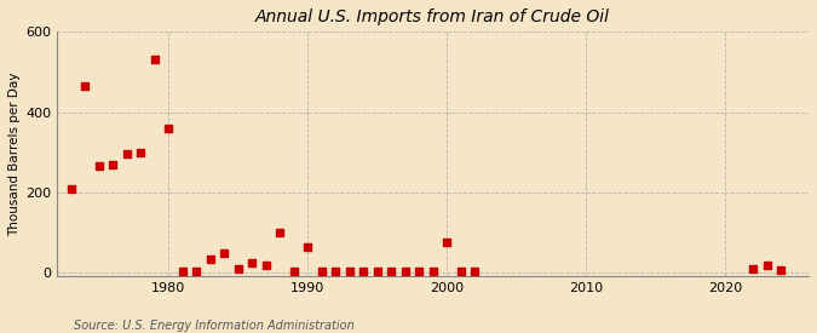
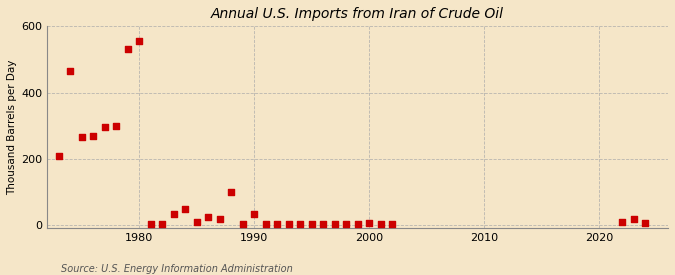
1980: 360 -> 555
1990: 65 -> 35
2000: 75 -> 5
